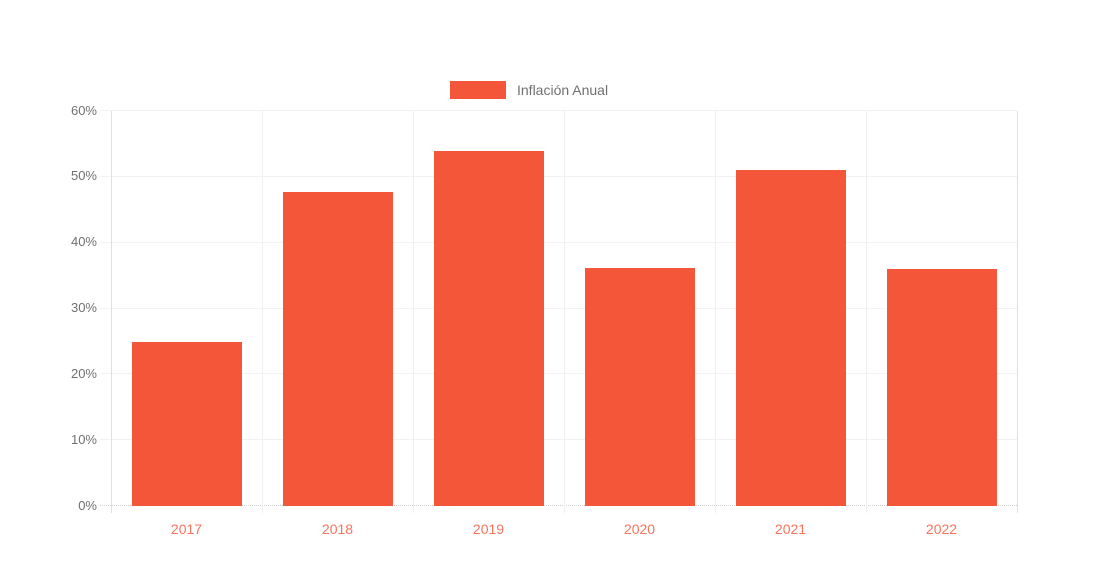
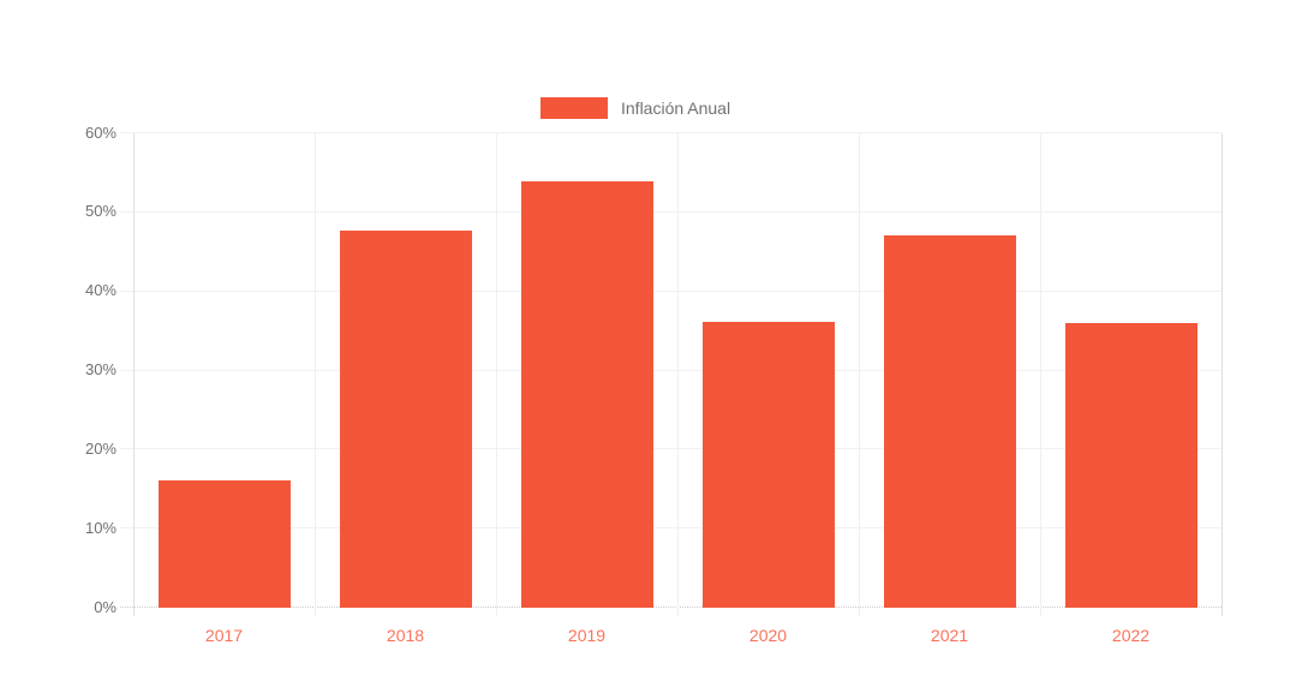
2017: 25% -> 16%
2021: 51% -> 47%
